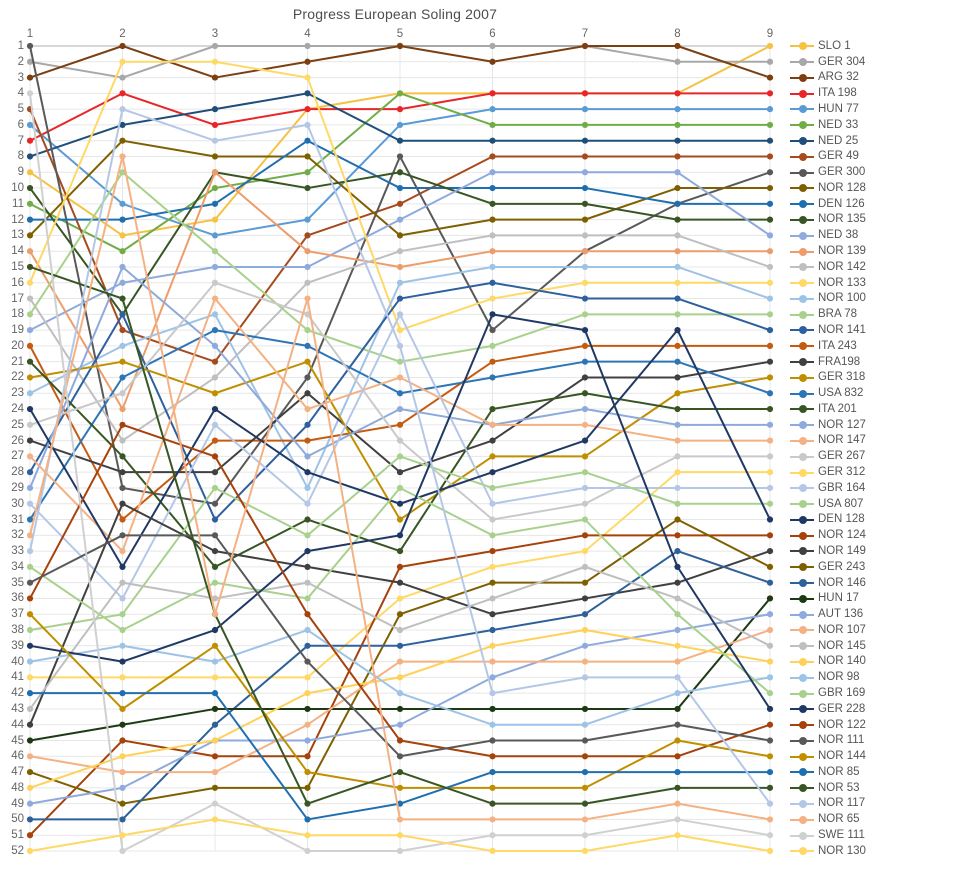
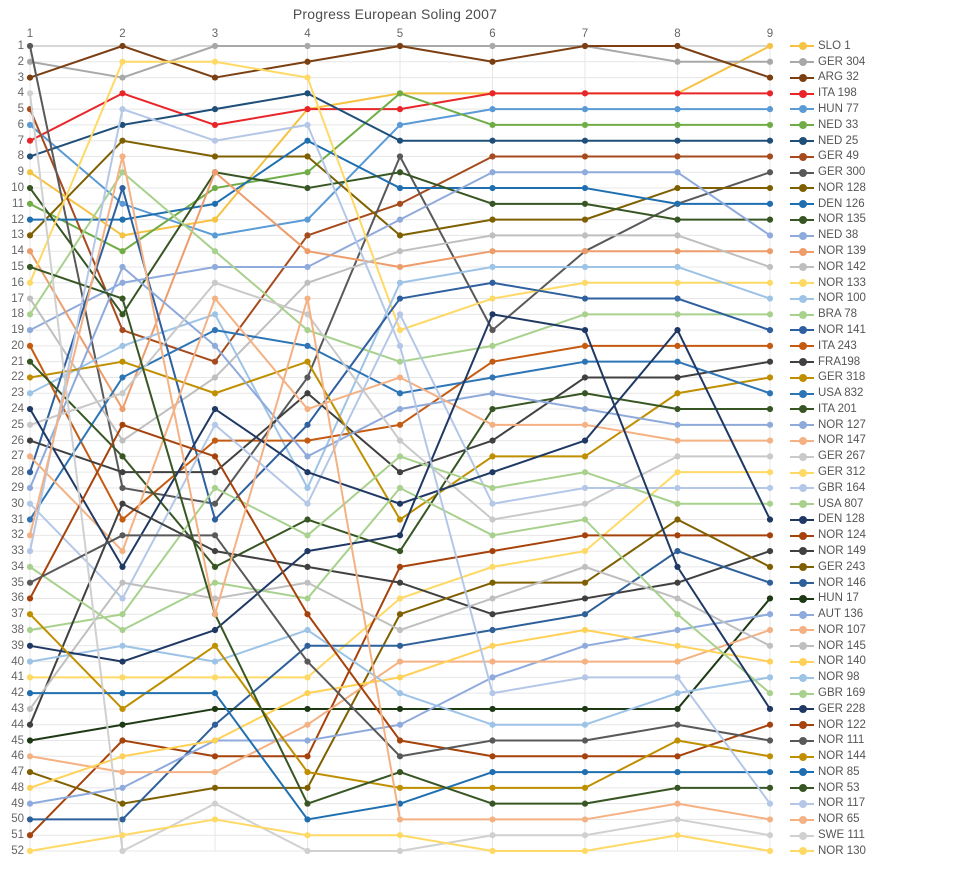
NOR 141/2: 18 -> 10
NOR 127/6: 25 -> 23
